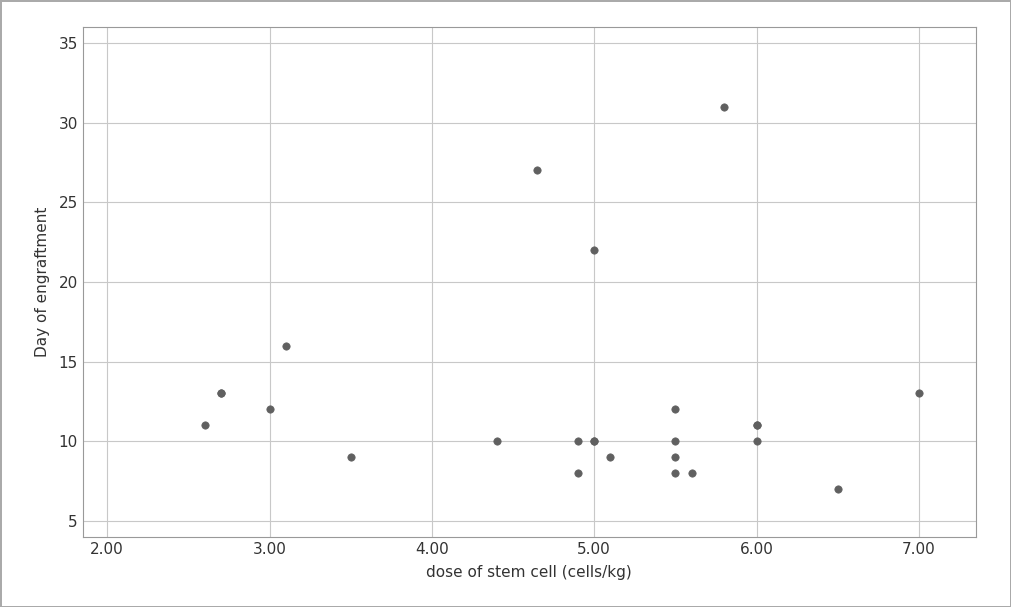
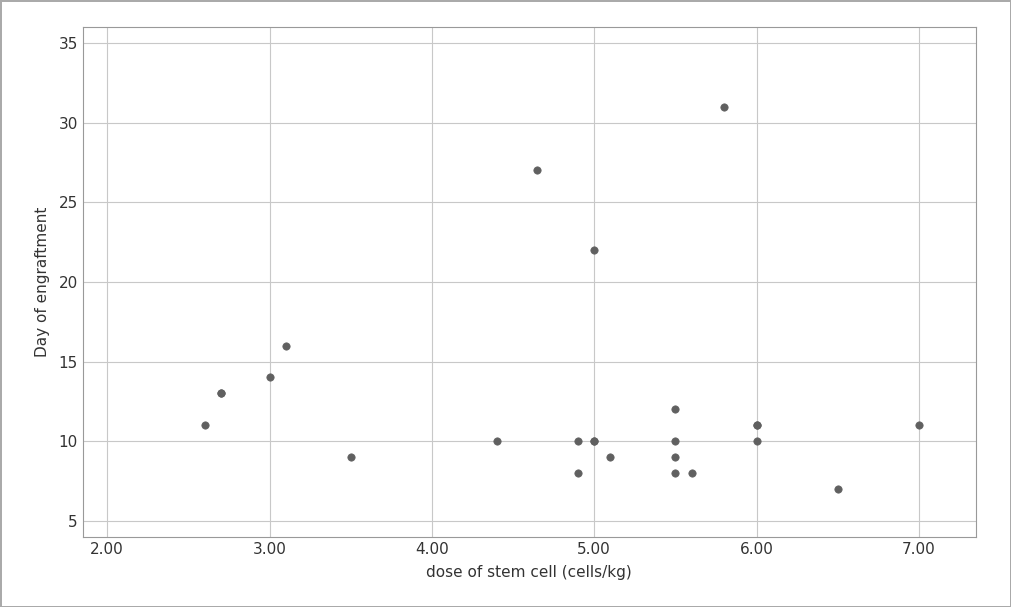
3.00: 12 -> 14
7.00: 13 -> 11
